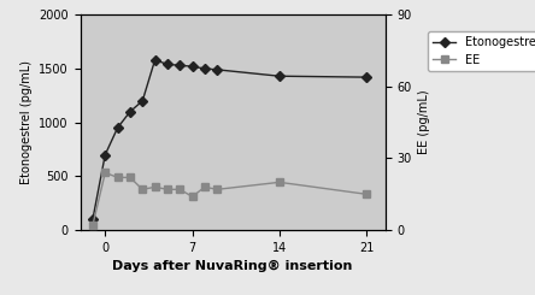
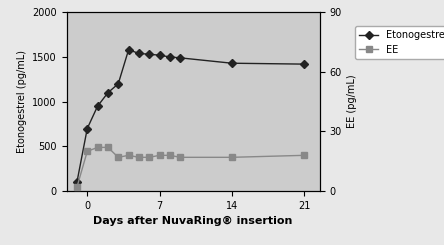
EE/0: 24 -> 20
EE/7: 14 -> 18
EE/14: 20 -> 17
EE/21: 15 -> 18
